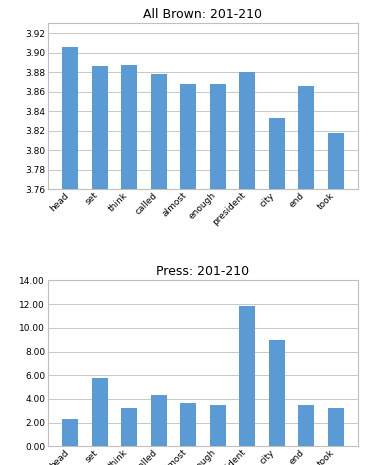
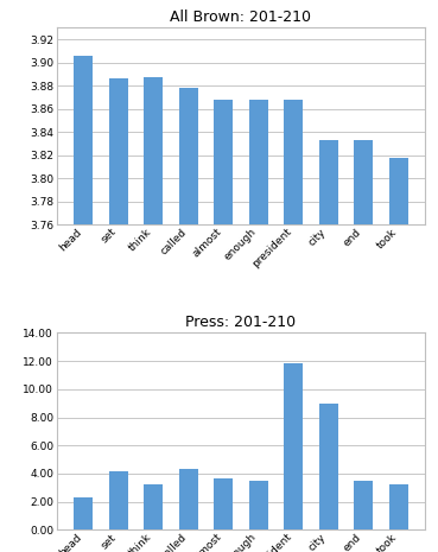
All Brown: 201-210/president: 3.880 -> 3.868
All Brown: 201-210/end: 3.866 -> 3.833
Press: 201-210/set: 5.8 -> 4.2
